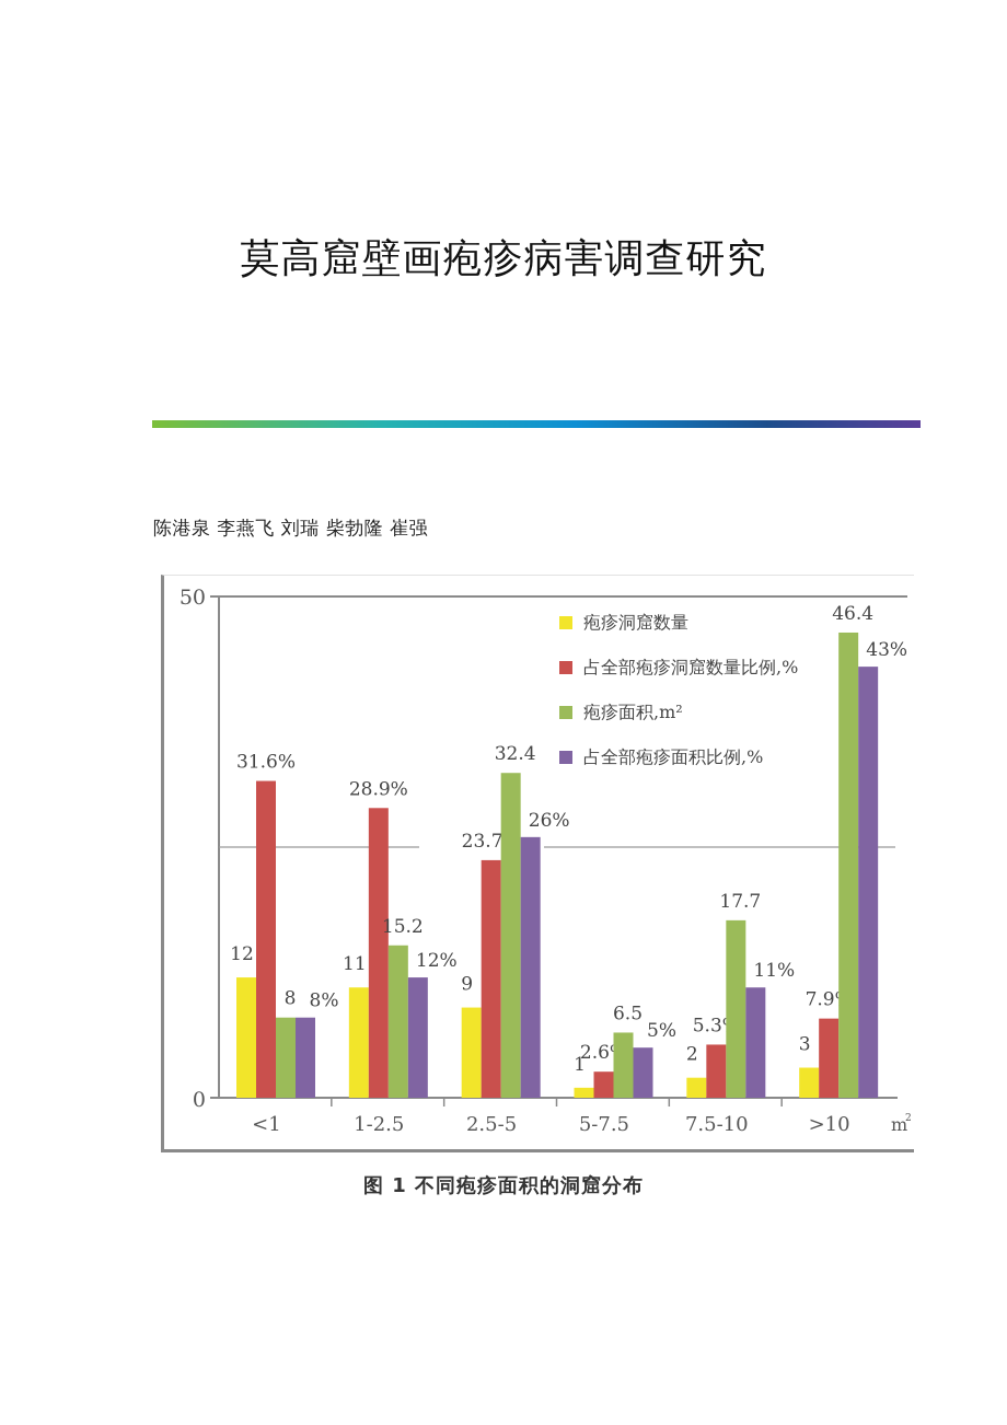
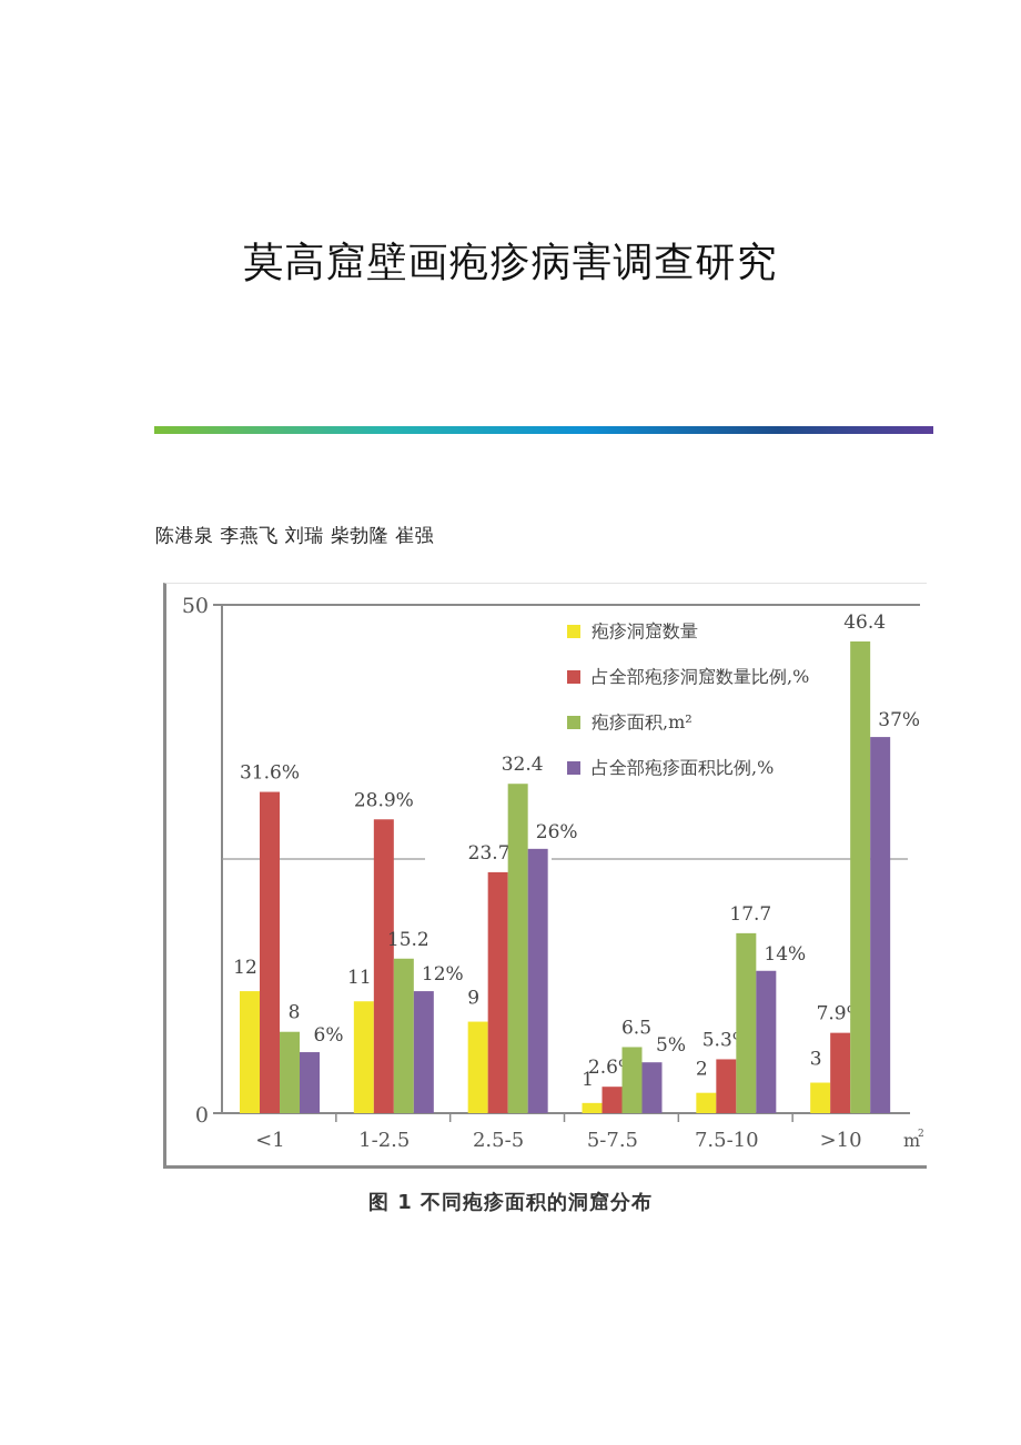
占全部疱疹面积比例,%/<1: 8% -> 6%
占全部疱疹面积比例,%/7.5-10: 11% -> 14%
占全部疱疹面积比例,%/>10: 43% -> 37%
